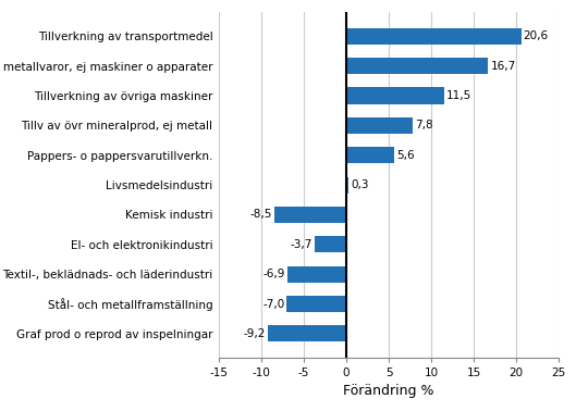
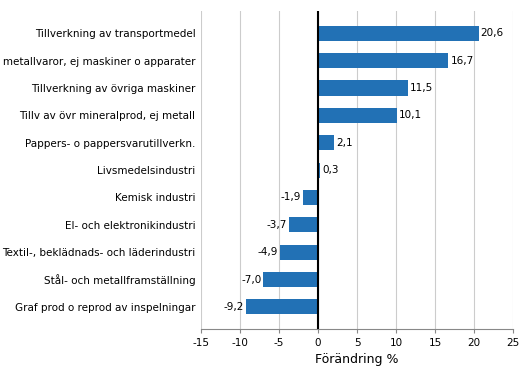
Tillv av övr mineralprod, ej metall: 7,8 -> 10,1
Pappers- o pappersvarutillverkn.: 5,6 -> 2,1
Kemisk industri: -8,5 -> -1,9
Textil-, beklädnads- och läderindustri: -6,9 -> -4,9
